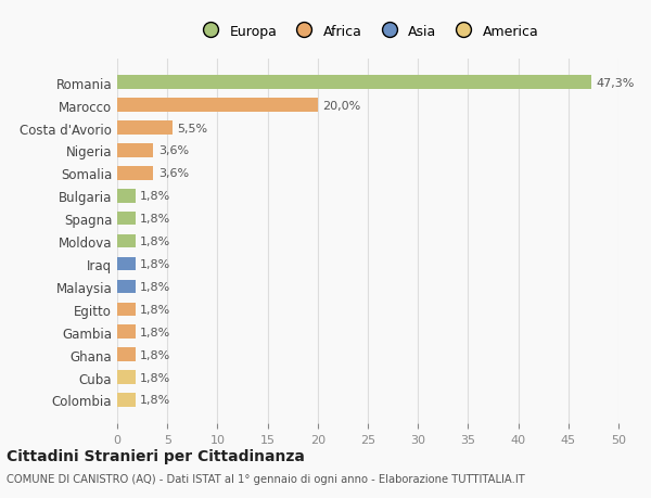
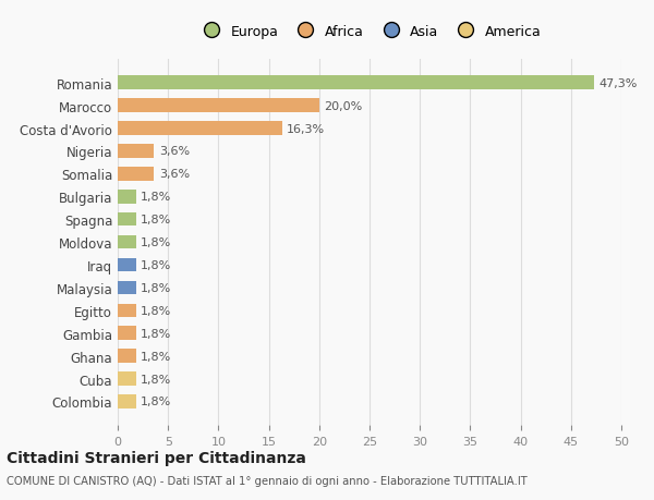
Costa d'Avorio: 5,5% -> 16,3%
